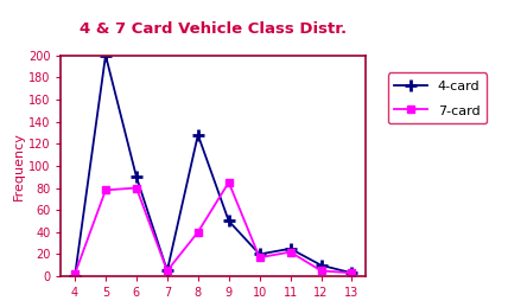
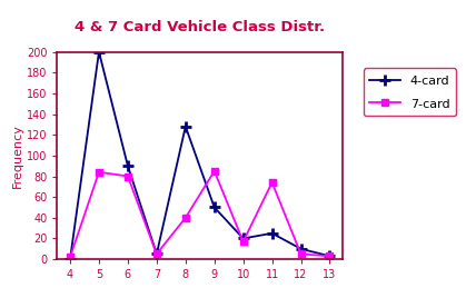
7-card/5: 78 -> 84
7-card/11: 22 -> 74
